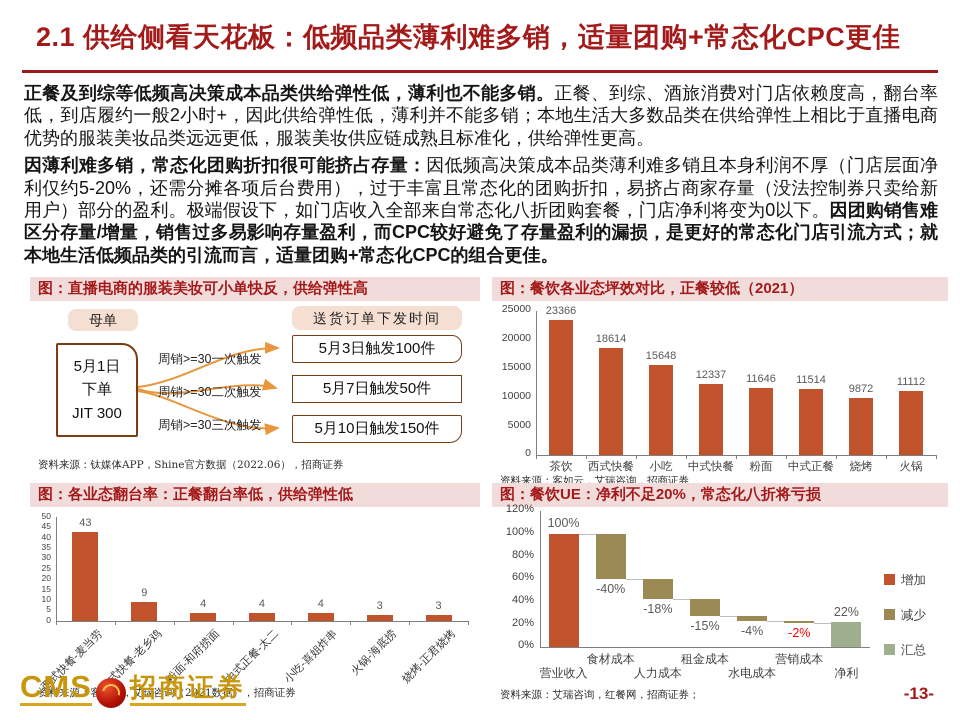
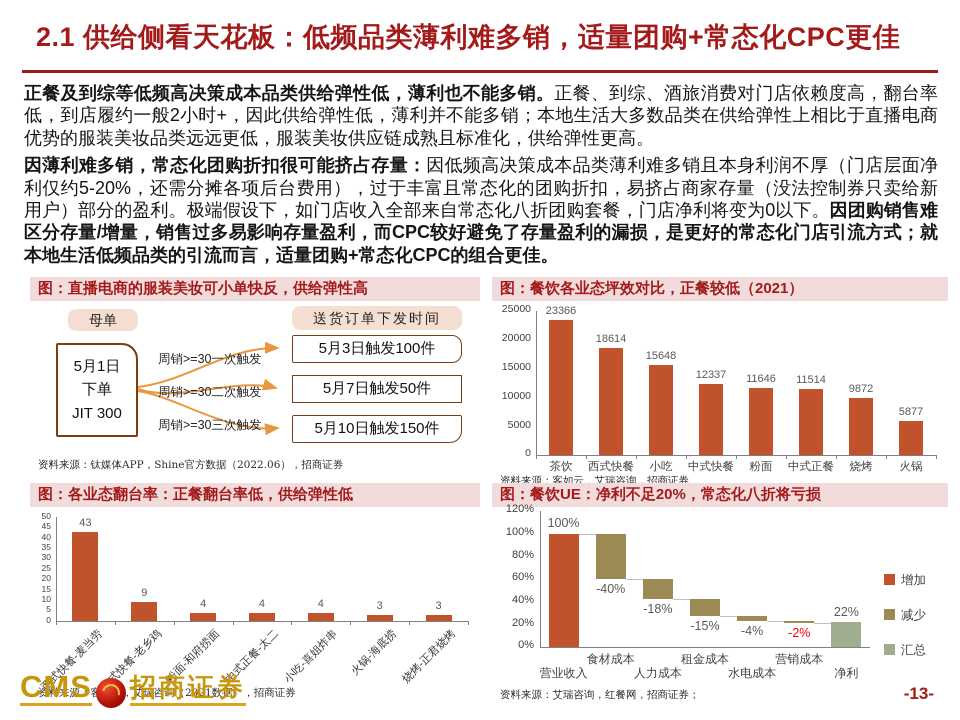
图：餐饮各业态坪效对比，正餐较低（2021）/火锅: 11112 -> 5877
